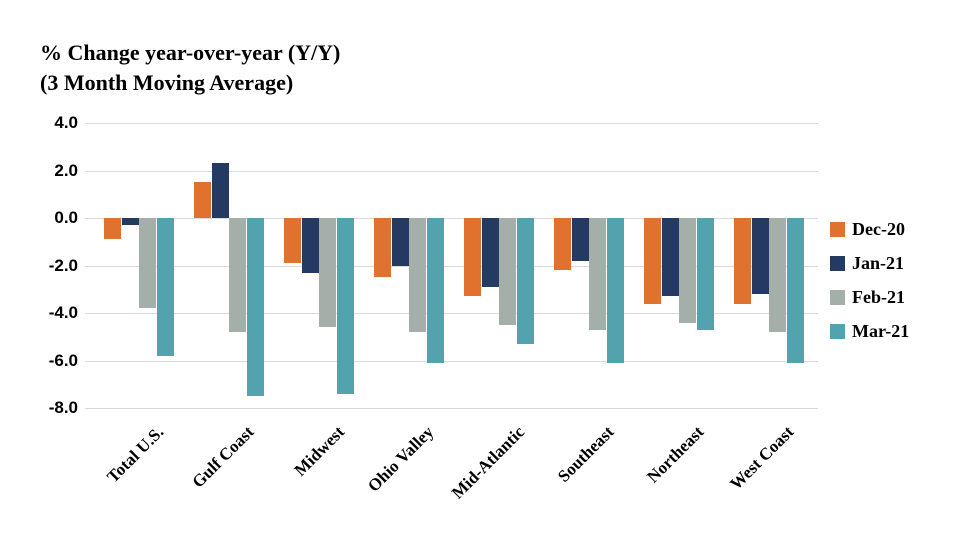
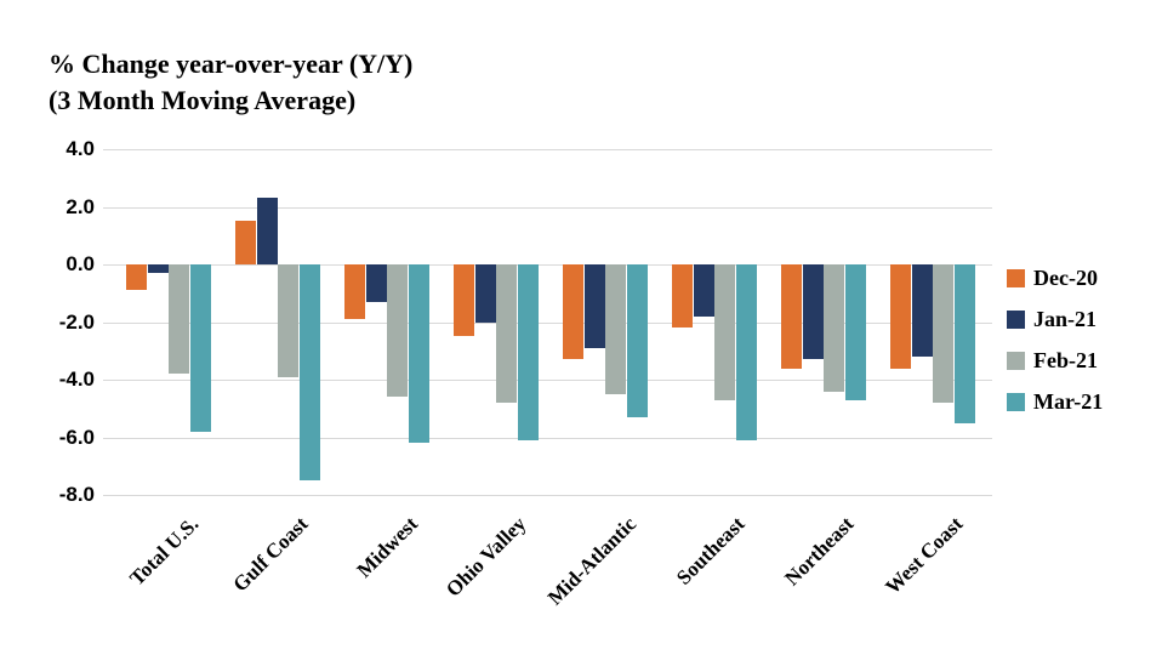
Feb-21/Gulf Coast: -4.8 -> -3.9
Jan-21/Midwest: -2.3 -> -1.3
Mar-21/Midwest: -7.4 -> -6.2
Mar-21/West Coast: -6.1 -> -5.5
